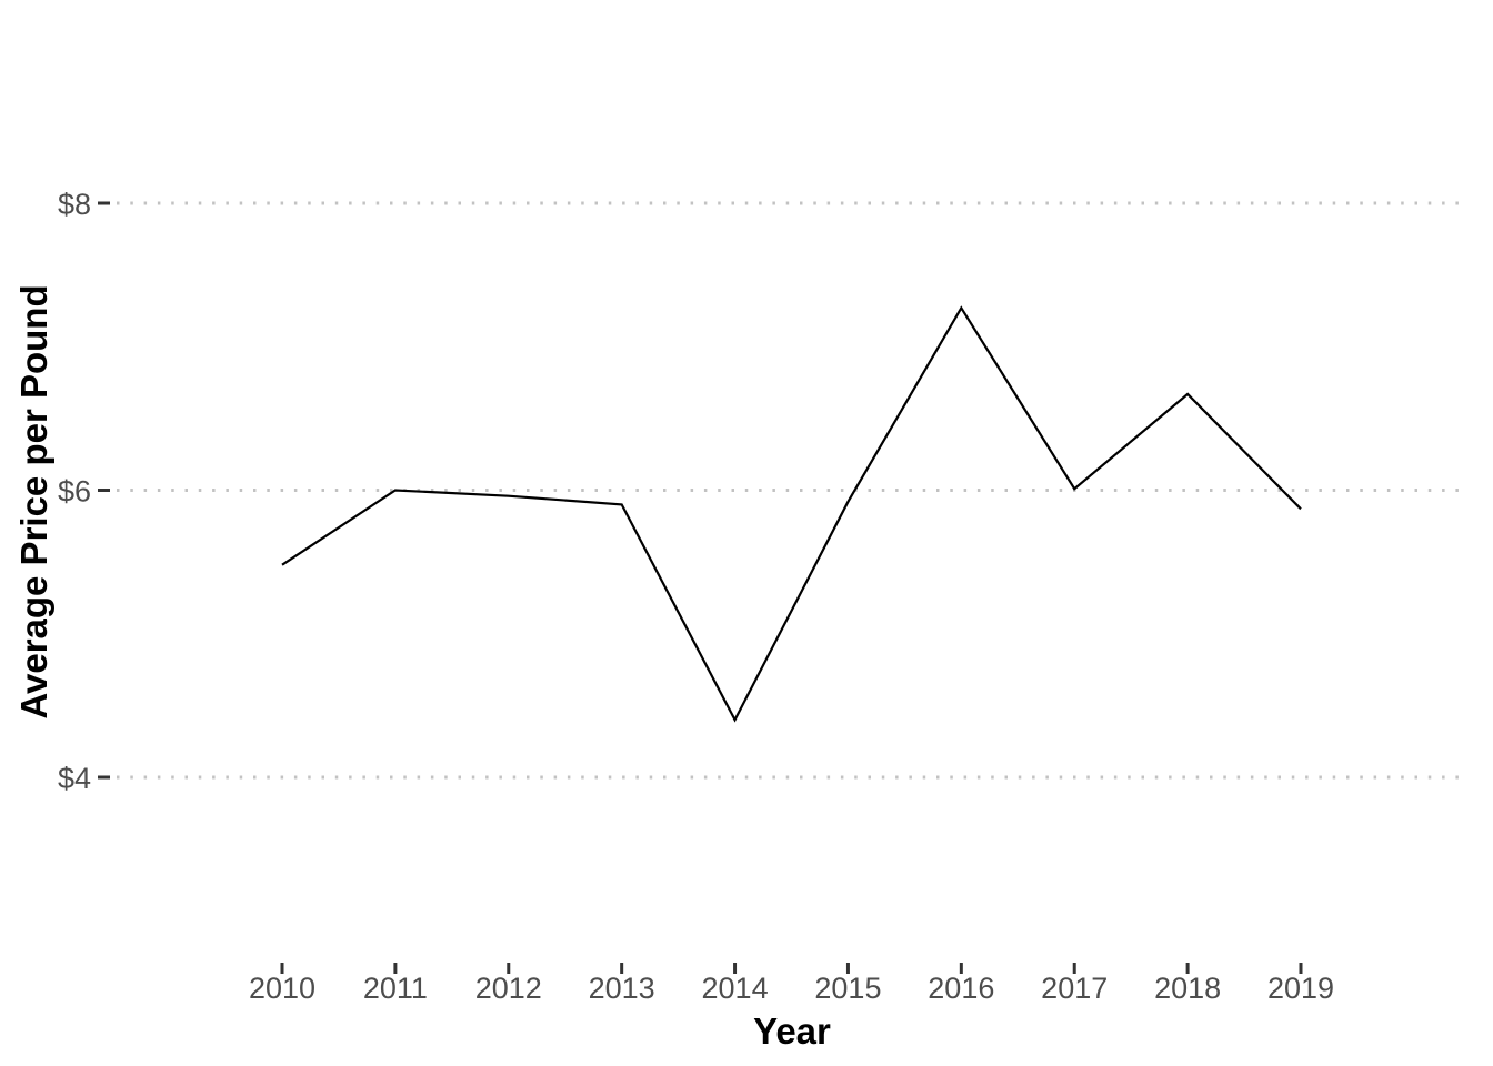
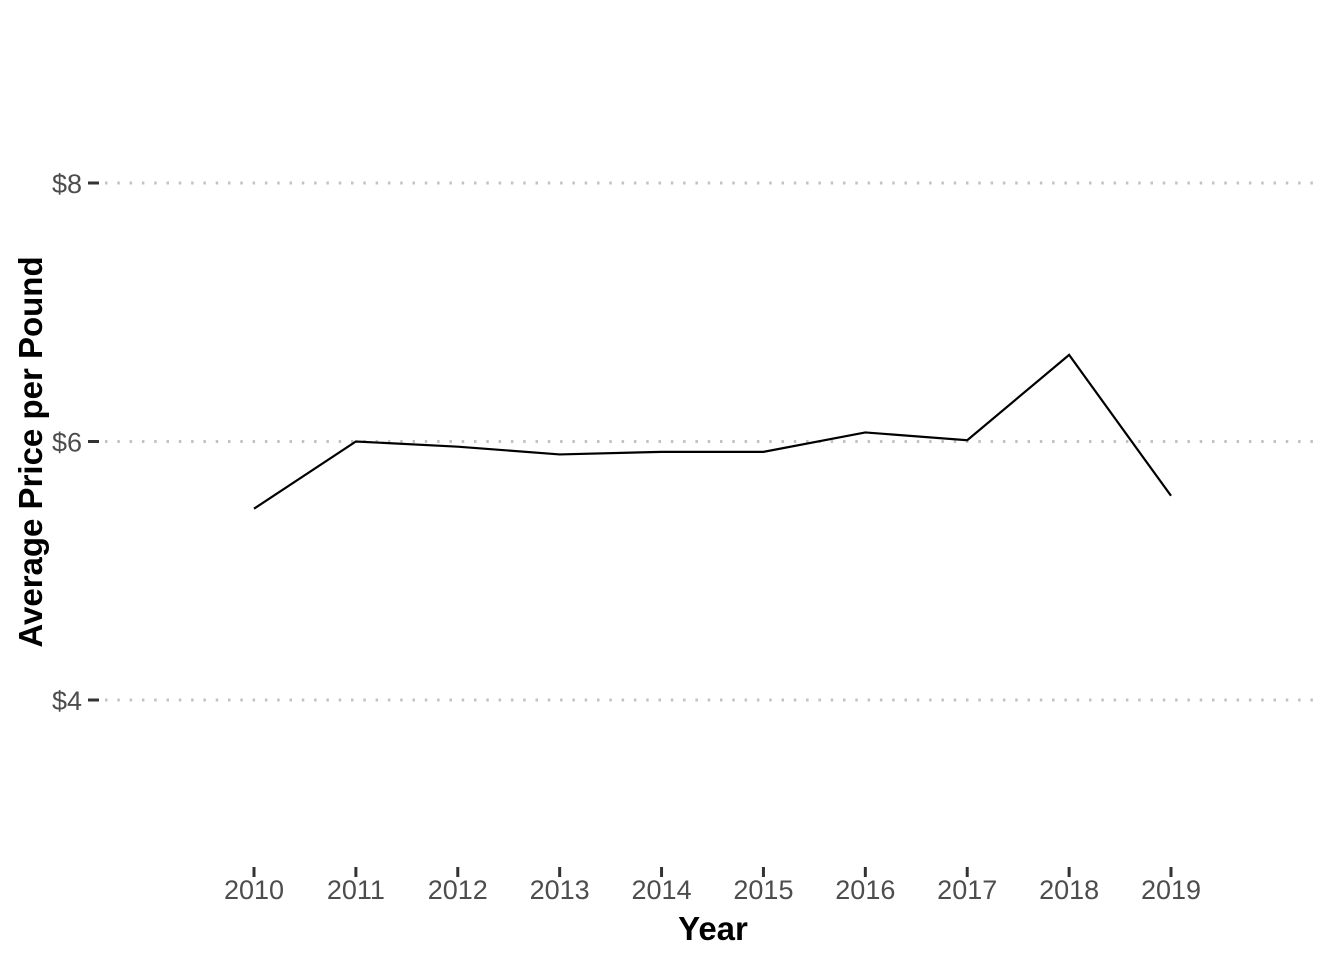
2014: $4.40 -> $5.92
2016: $7.27 -> $6.07
2019: $5.87 -> $5.58
